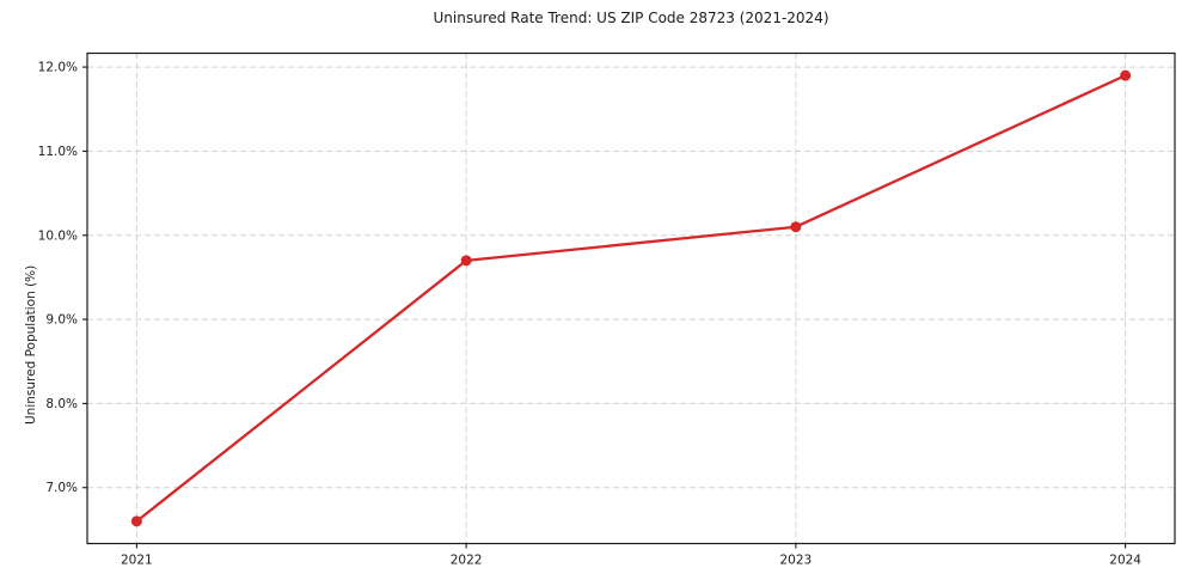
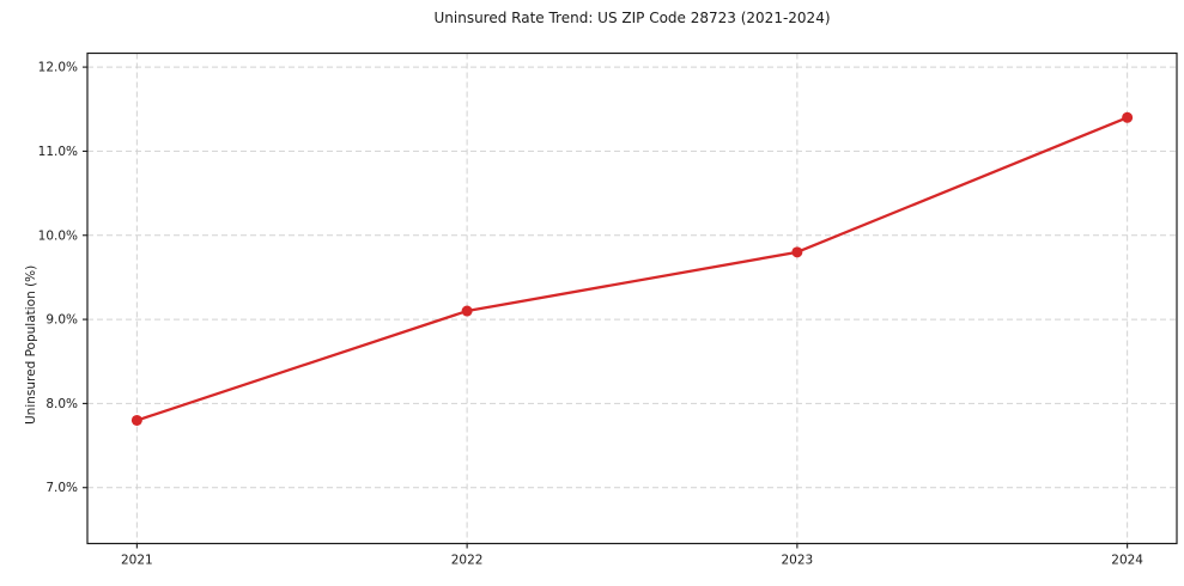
2021: 6.6% -> 7.8%
2022: 9.7% -> 9.1%
2023: 10.1% -> 9.8%
2024: 11.9% -> 11.4%
